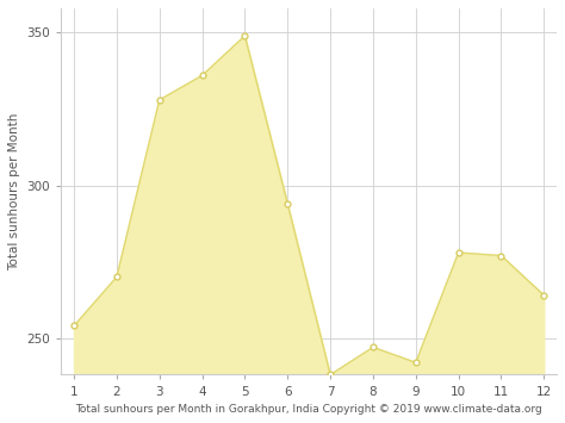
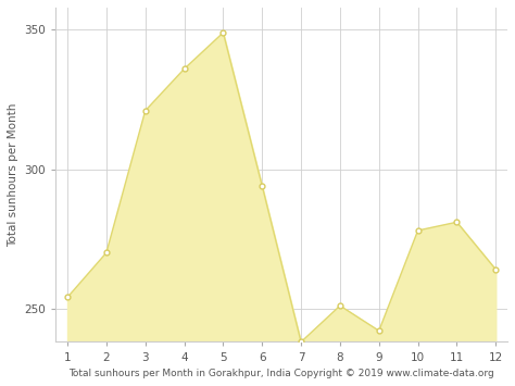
3: 328 -> 321
8: 247 -> 251
11: 277 -> 281
